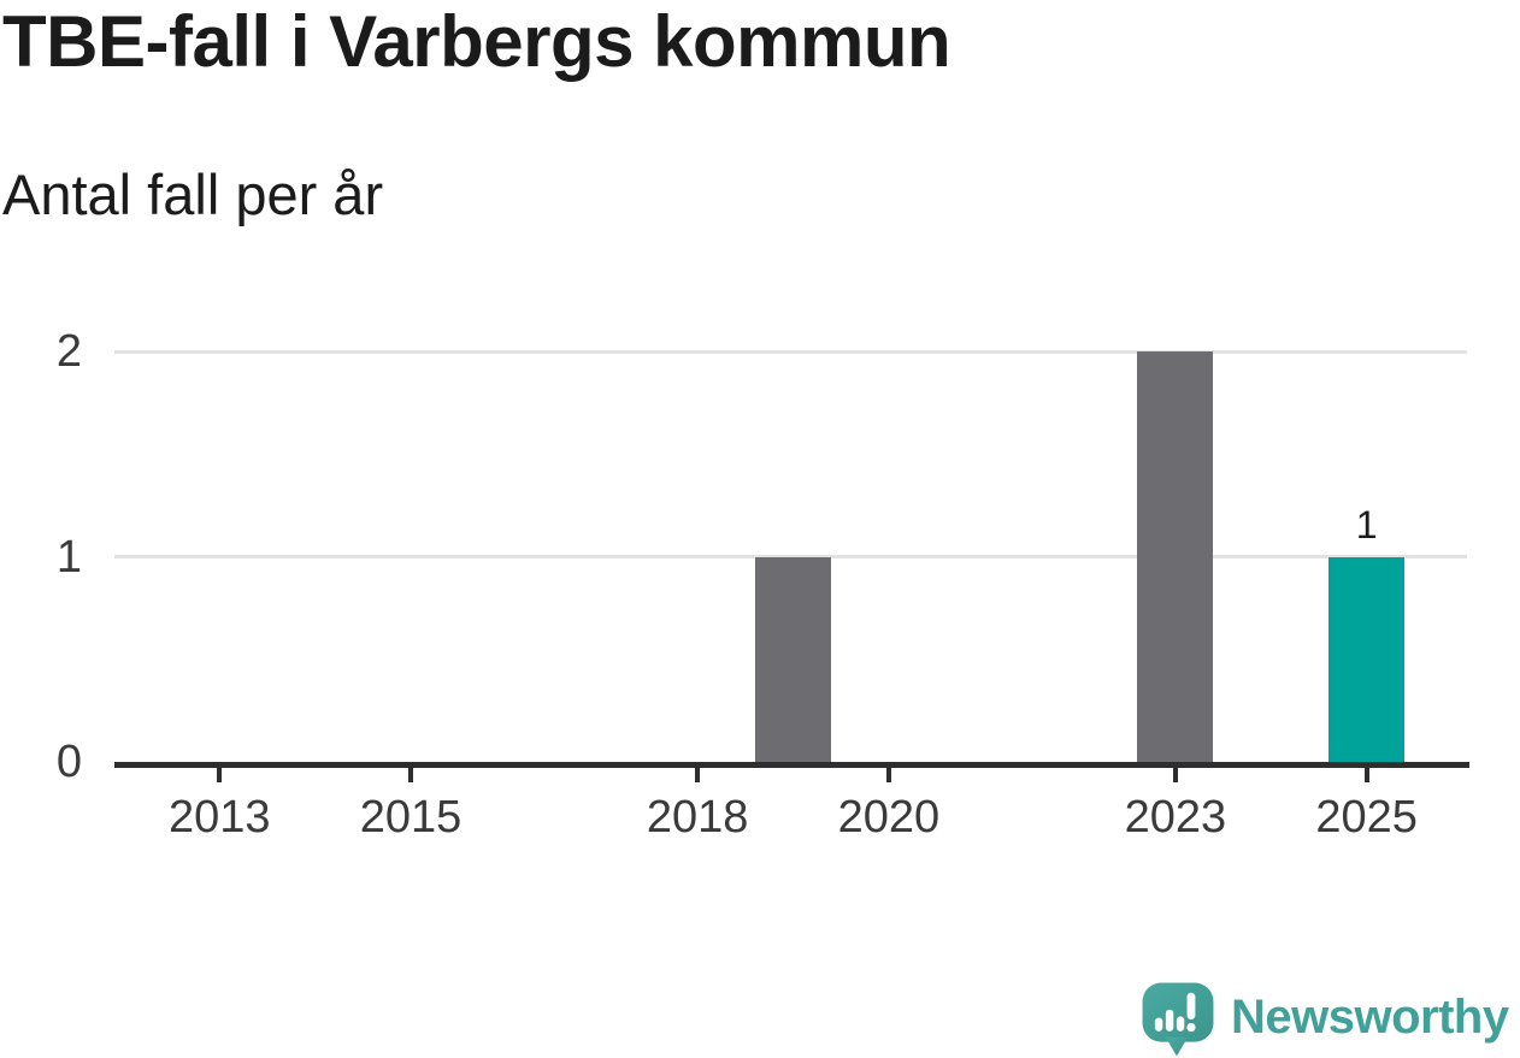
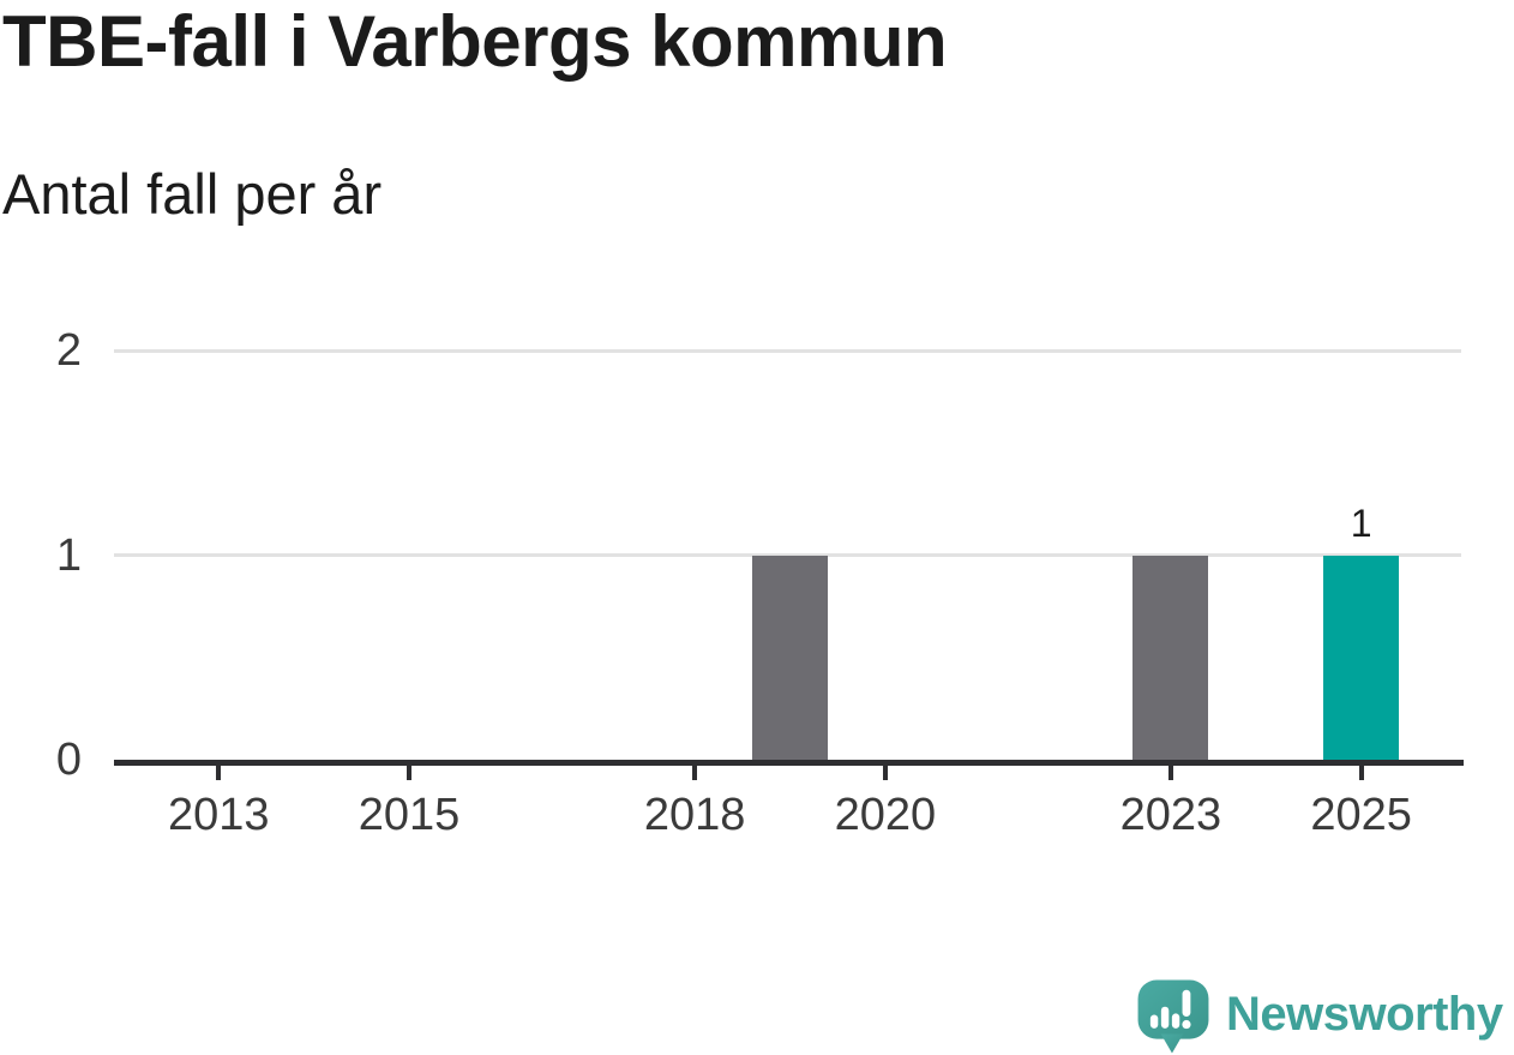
2023: 2 -> 1
